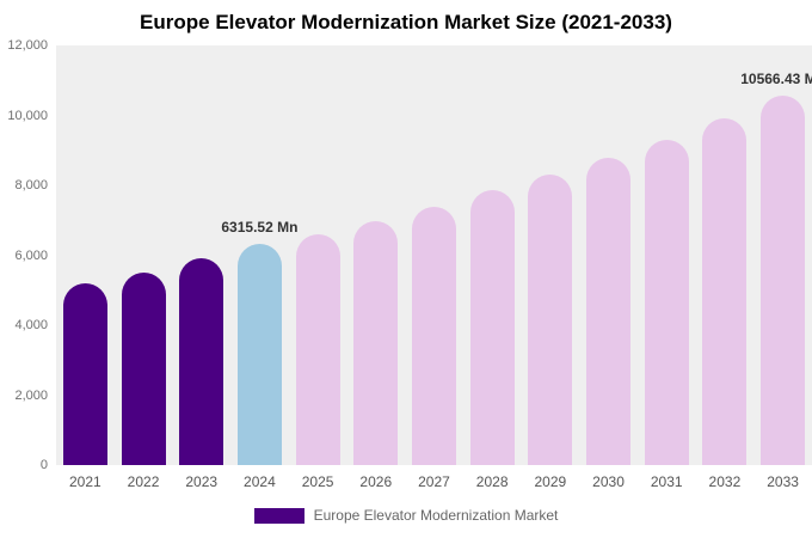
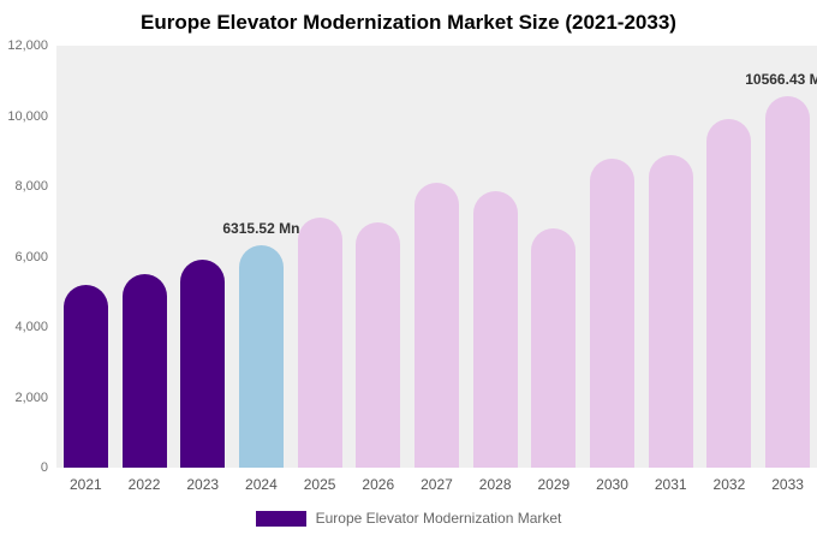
2025: 6600 -> 7100
2027: 7400 -> 8100
2029: 8300 -> 6800
2031: 9300 -> 8900
